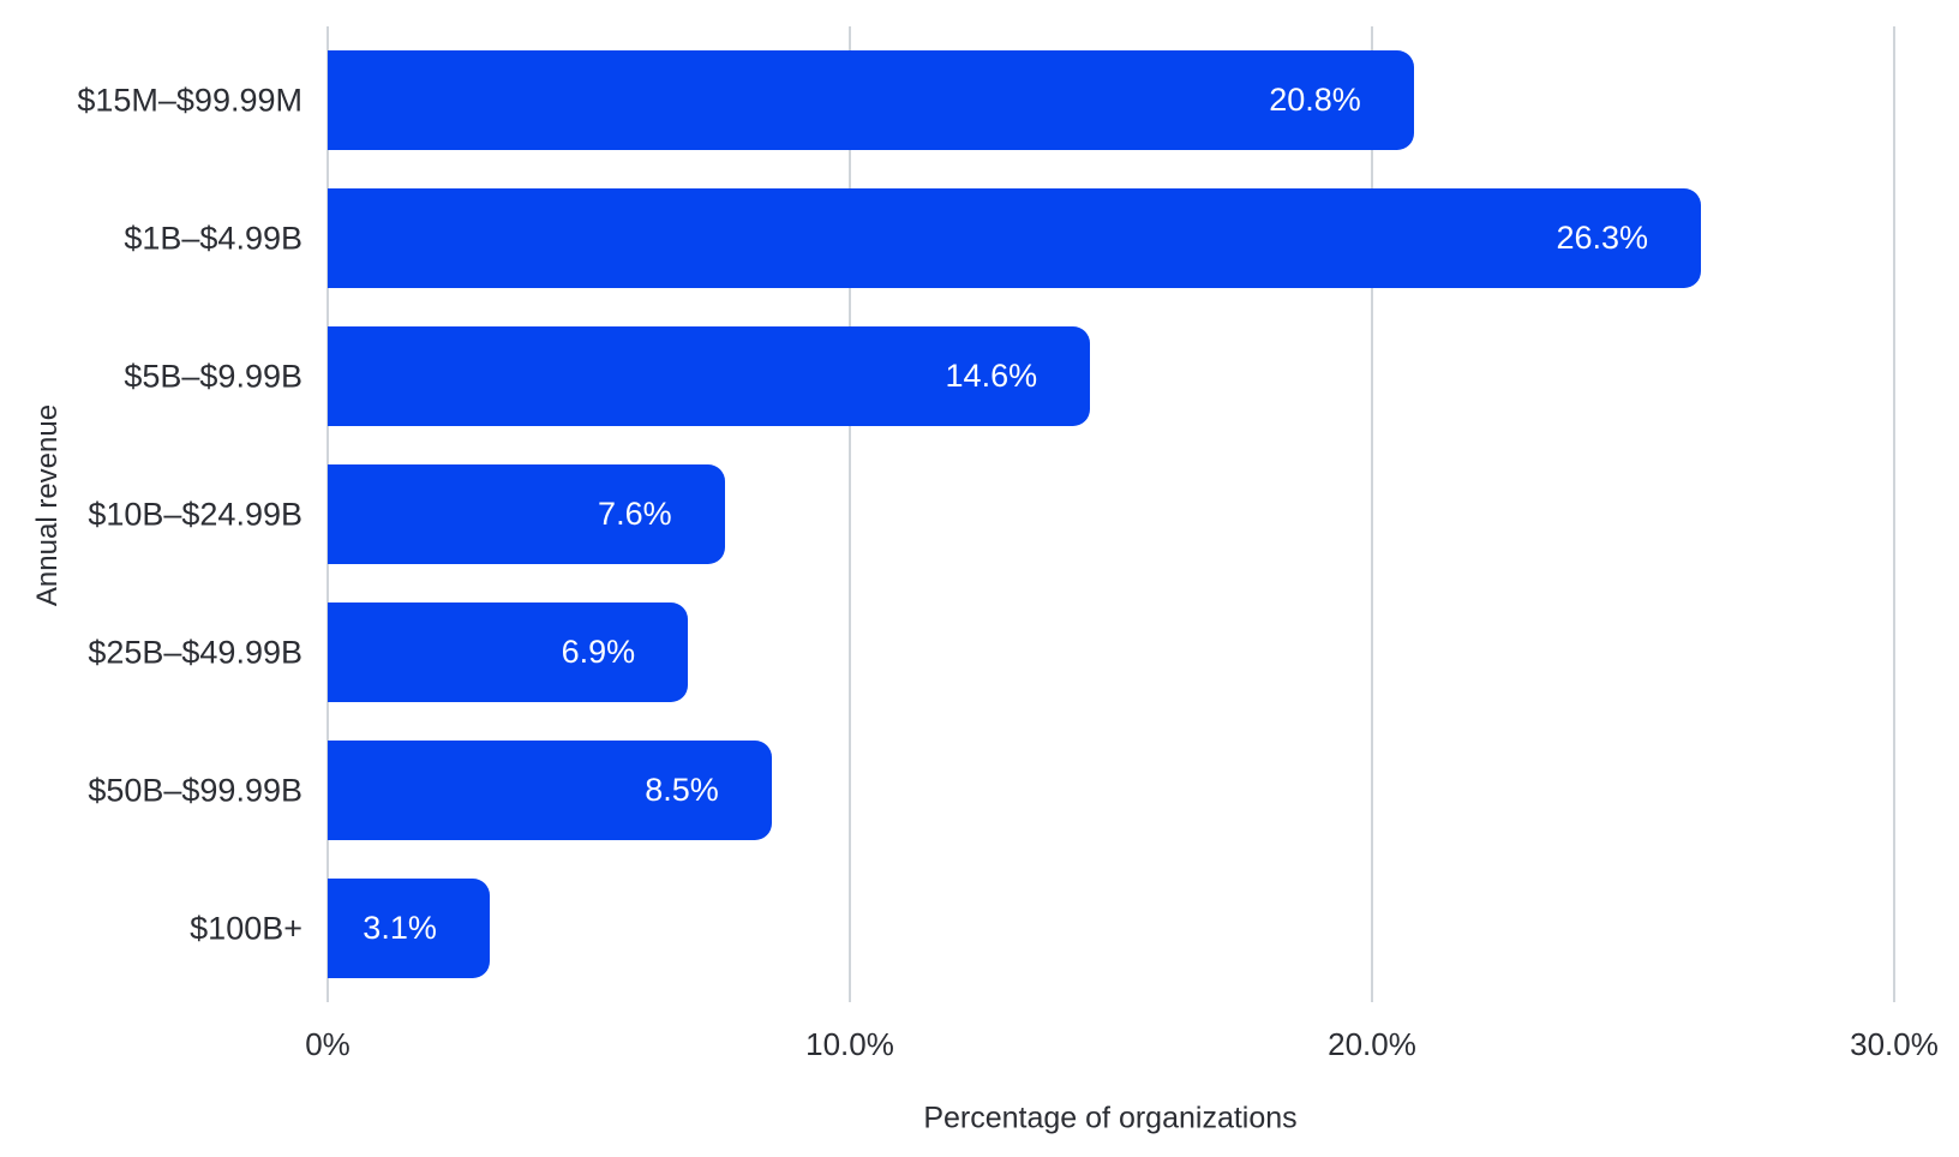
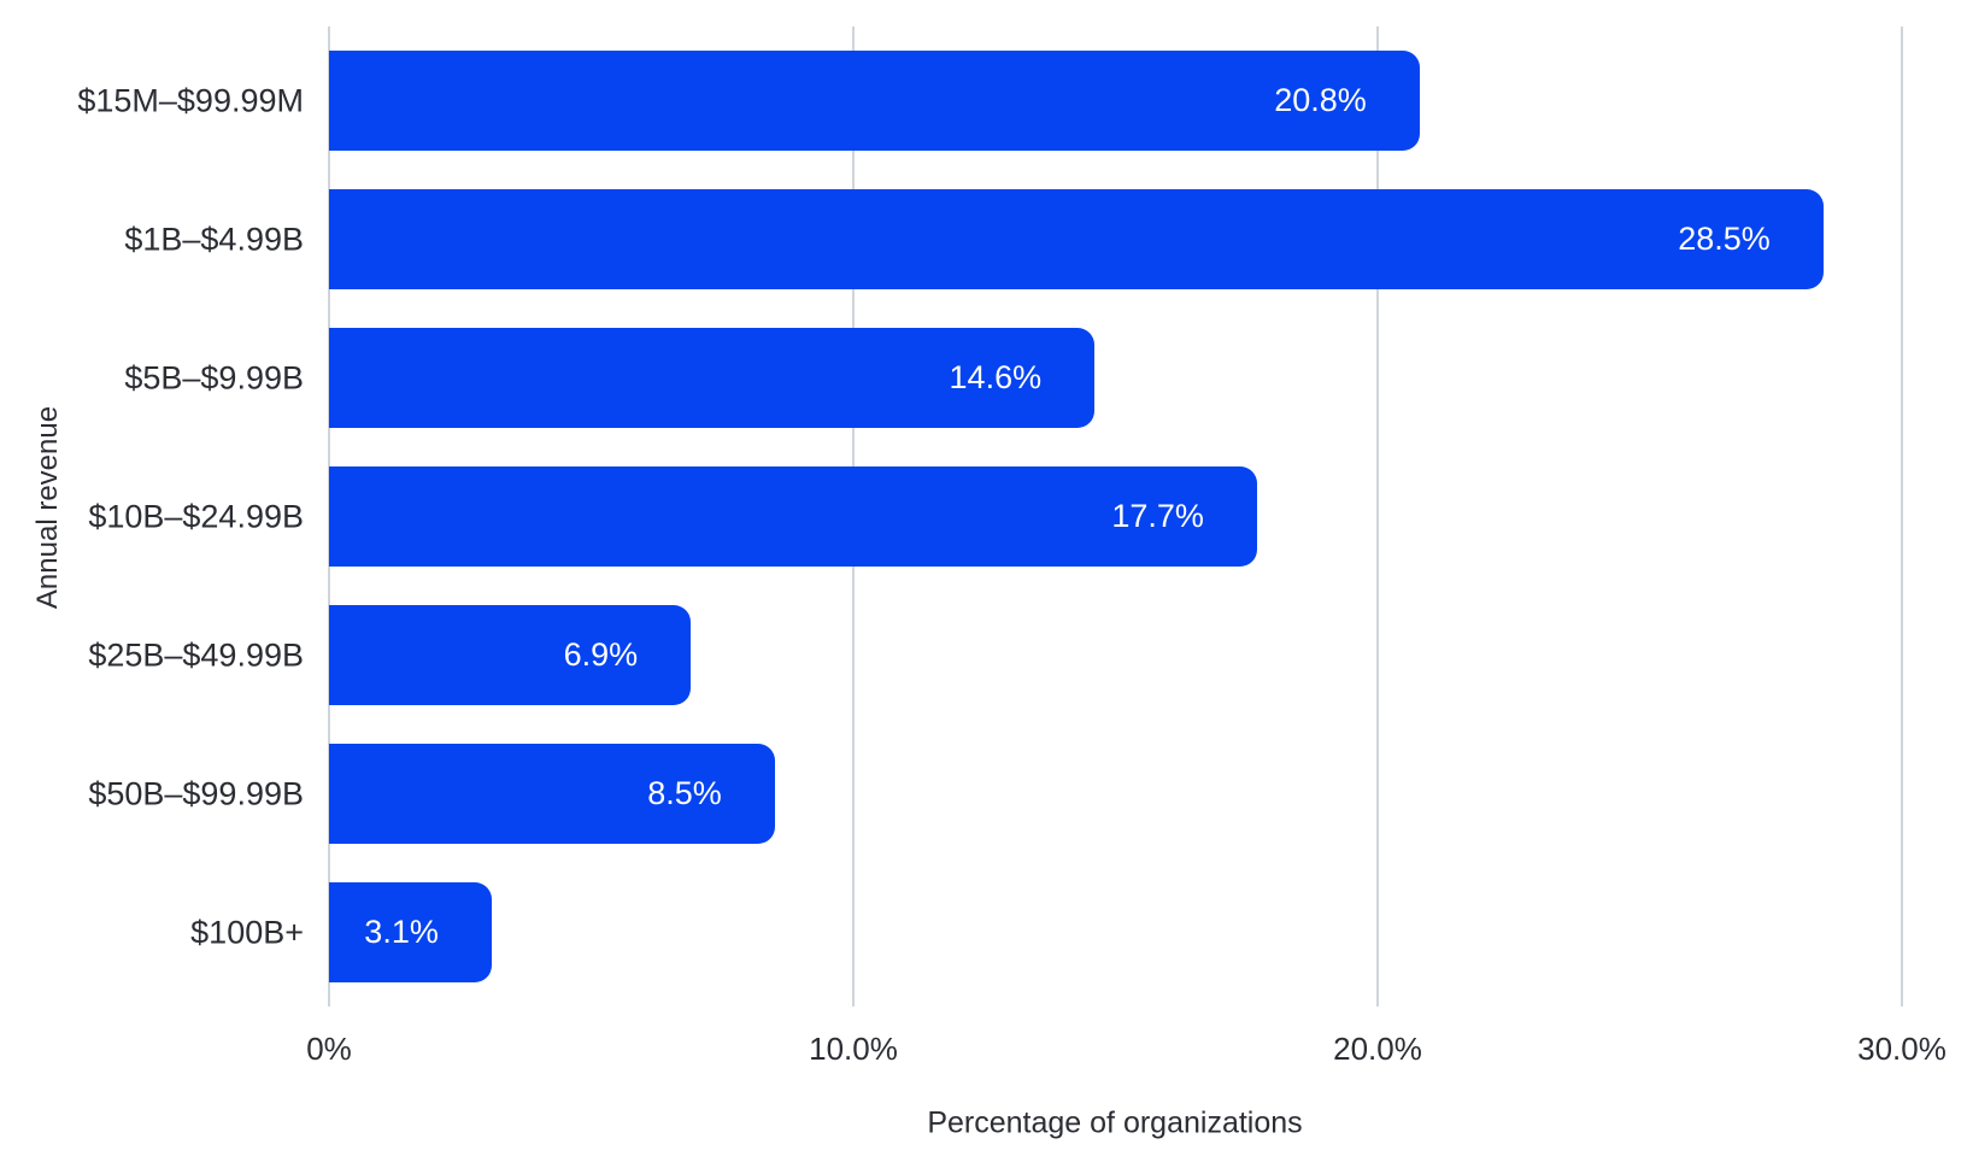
$1B–$4.99B: 26.3% -> 28.5%
$10B–$24.99B: 7.6% -> 17.7%
